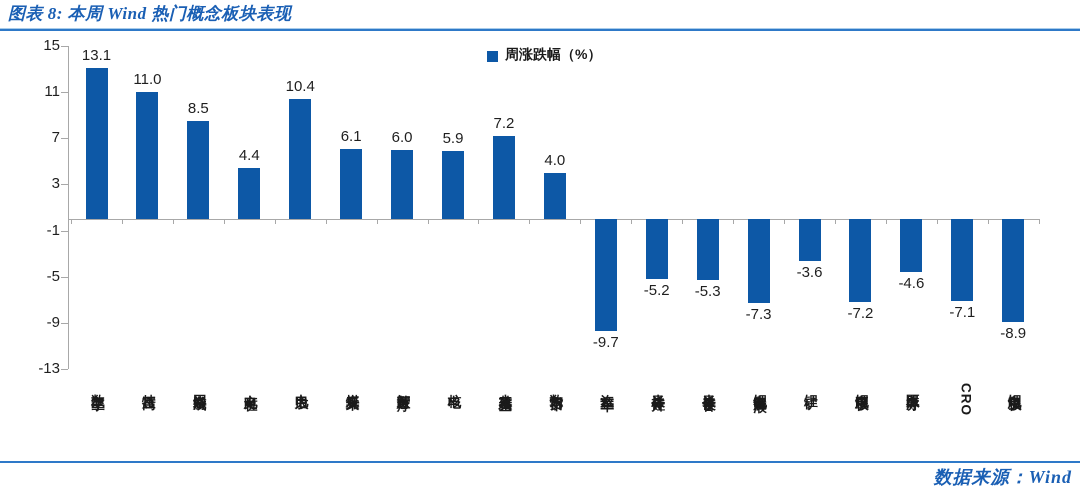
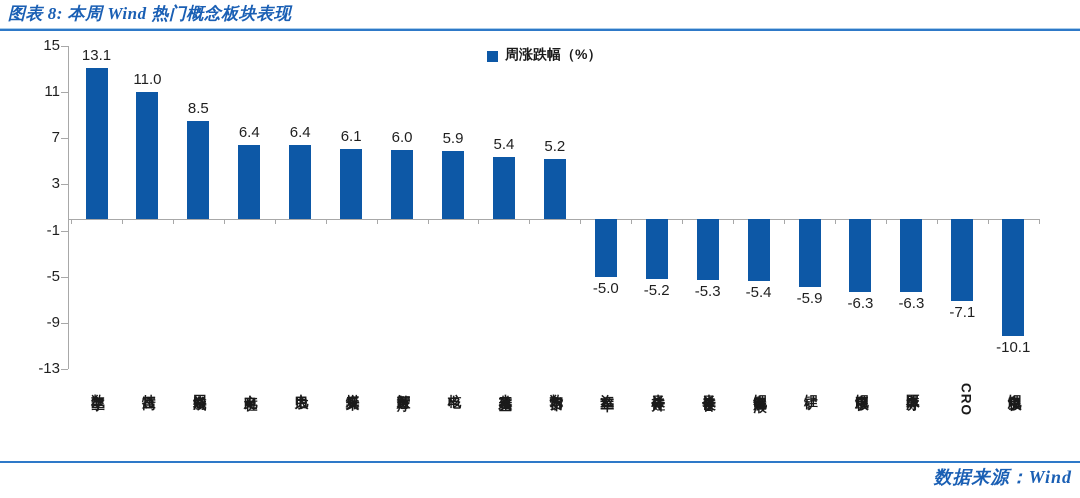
充电桩: 4.4 -> 6.4
电力股: 10.4 -> 6.4
大基建央企: 7.2 -> 5.4
数字货币: 4.0 -> 5.2
汽车整车: -9.7 -> -5.0
锂电电解液: -7.3 -> -5.4
锂矿: -3.6 -> -5.9
锂电正极: -7.2 -> -6.3
医疗服务: -4.6 -> -6.3
锂电负极: -8.9 -> -10.1
